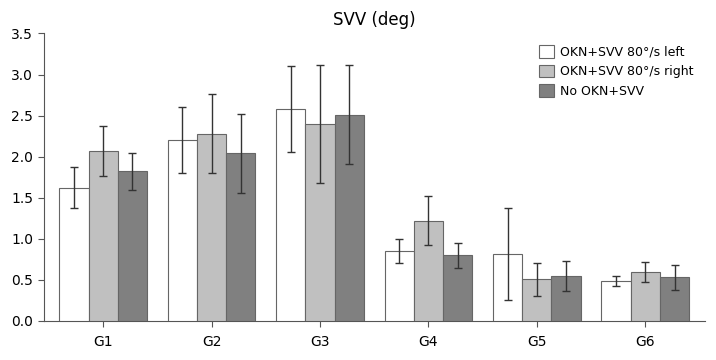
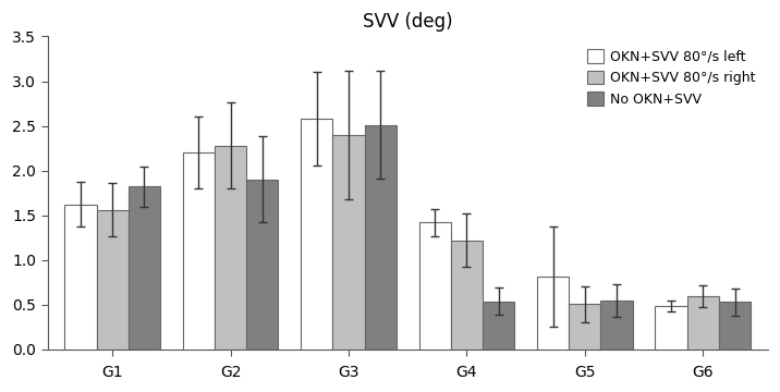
OKN+SVV 80°/s right/G1: 2.07 -> 1.56
No OKN+SVV/G2: 2.04 -> 1.90
OKN+SVV 80°/s left/G4: 0.85 -> 1.42
No OKN+SVV/G4: 0.80 -> 0.54
